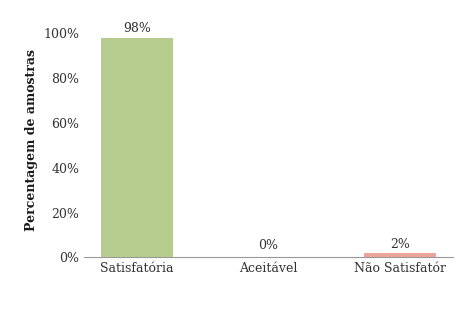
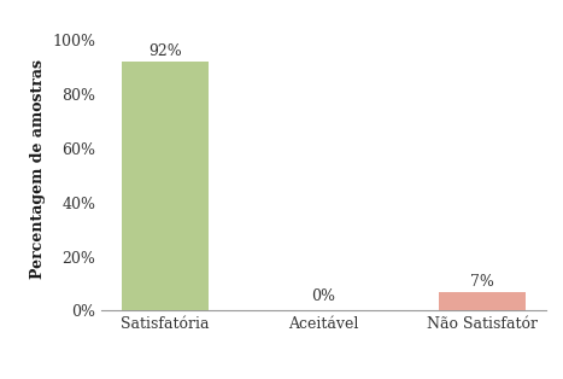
Satisfatória: 98% -> 92%
Não Satisfatór: 2% -> 7%
